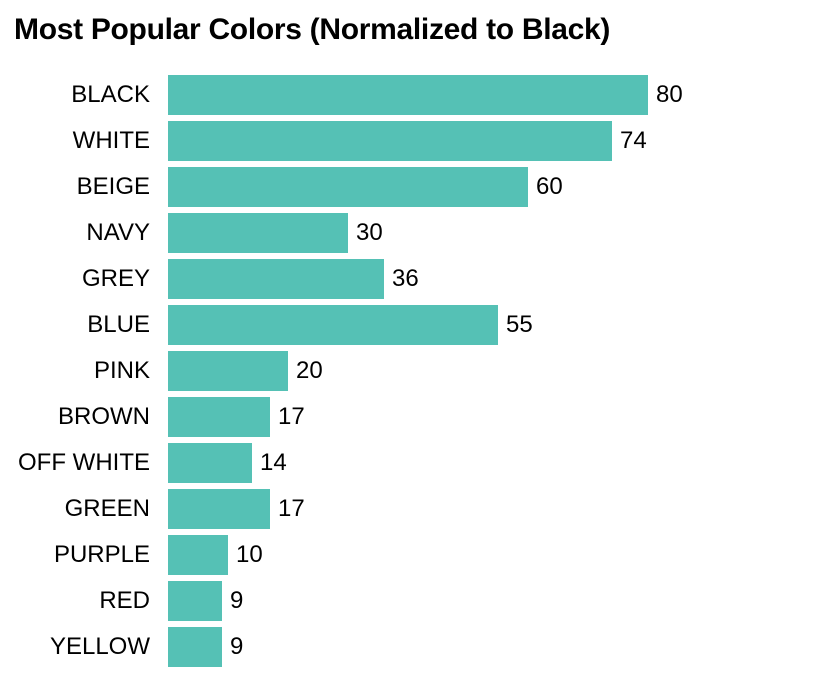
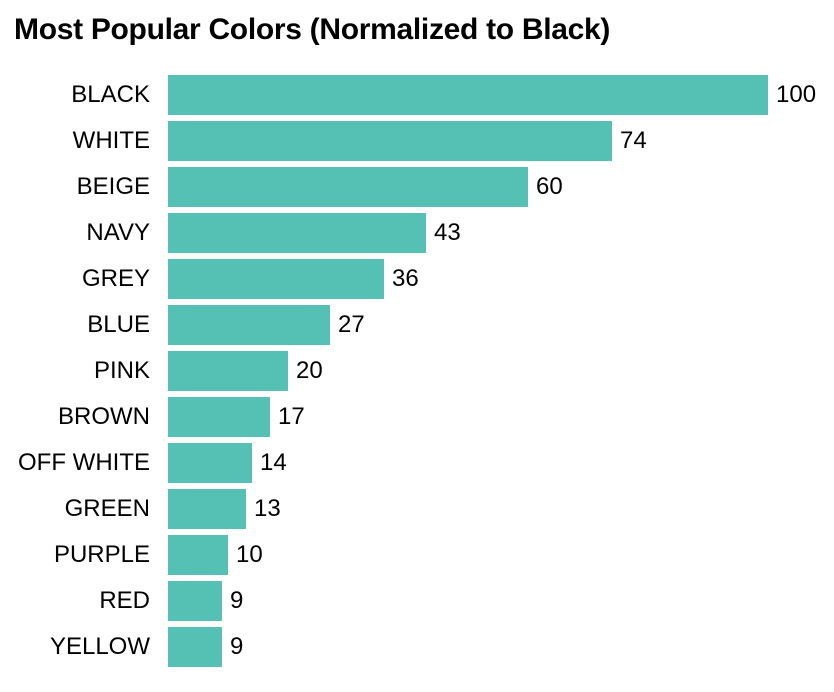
BLACK: 80 -> 100
NAVY: 30 -> 43
BLUE: 55 -> 27
GREEN: 17 -> 13
